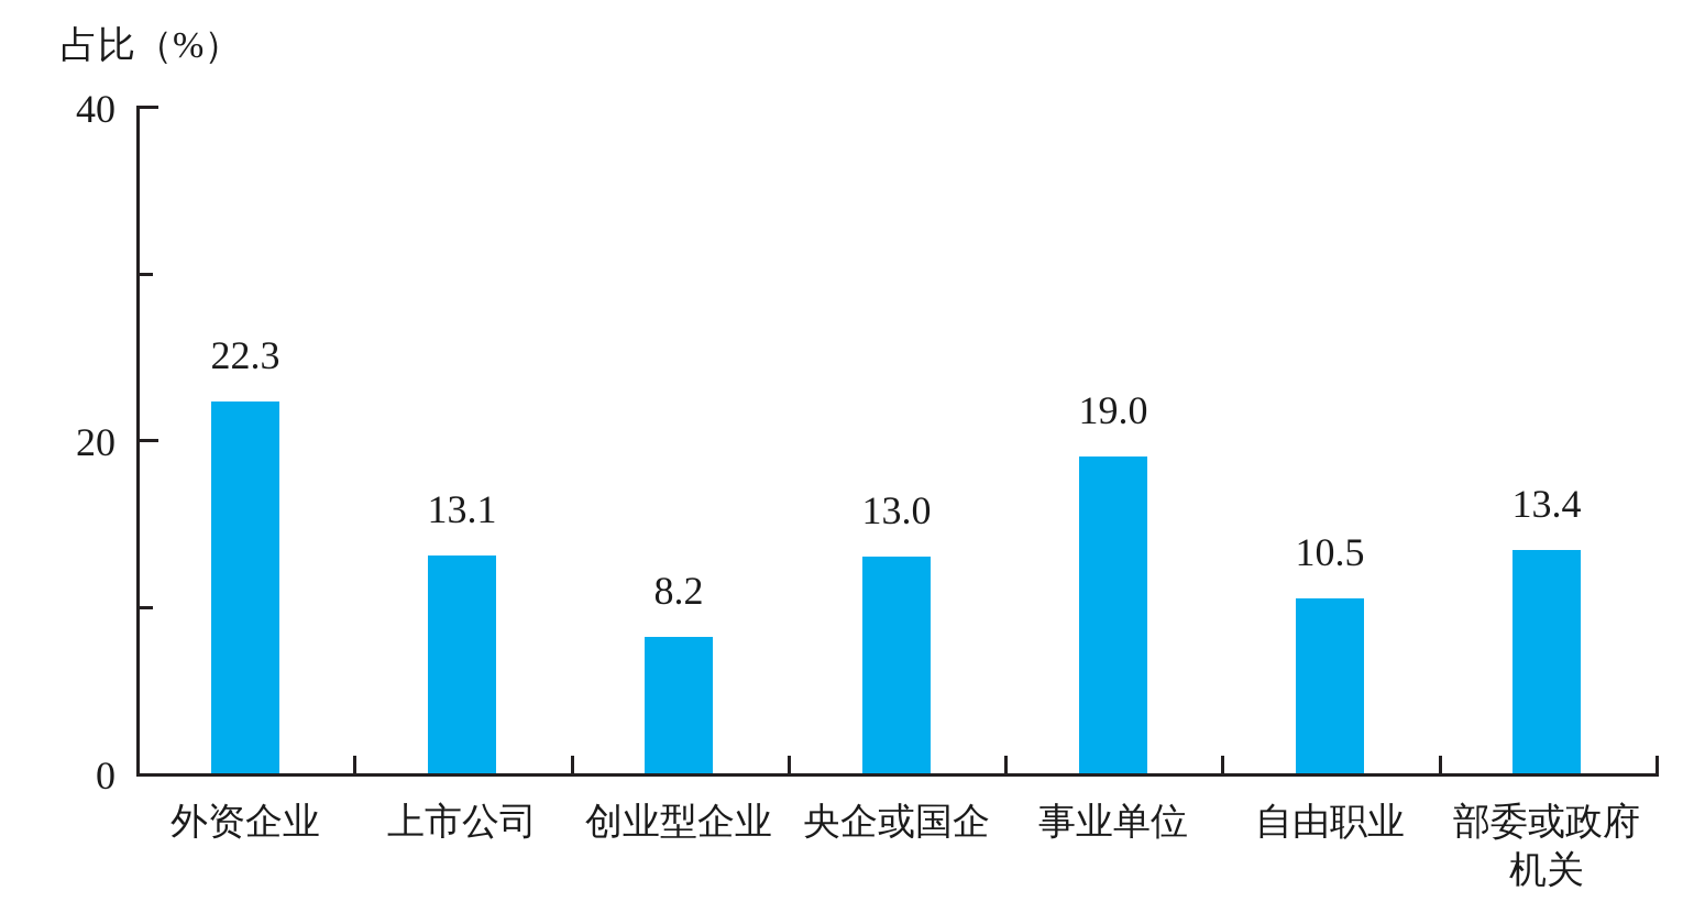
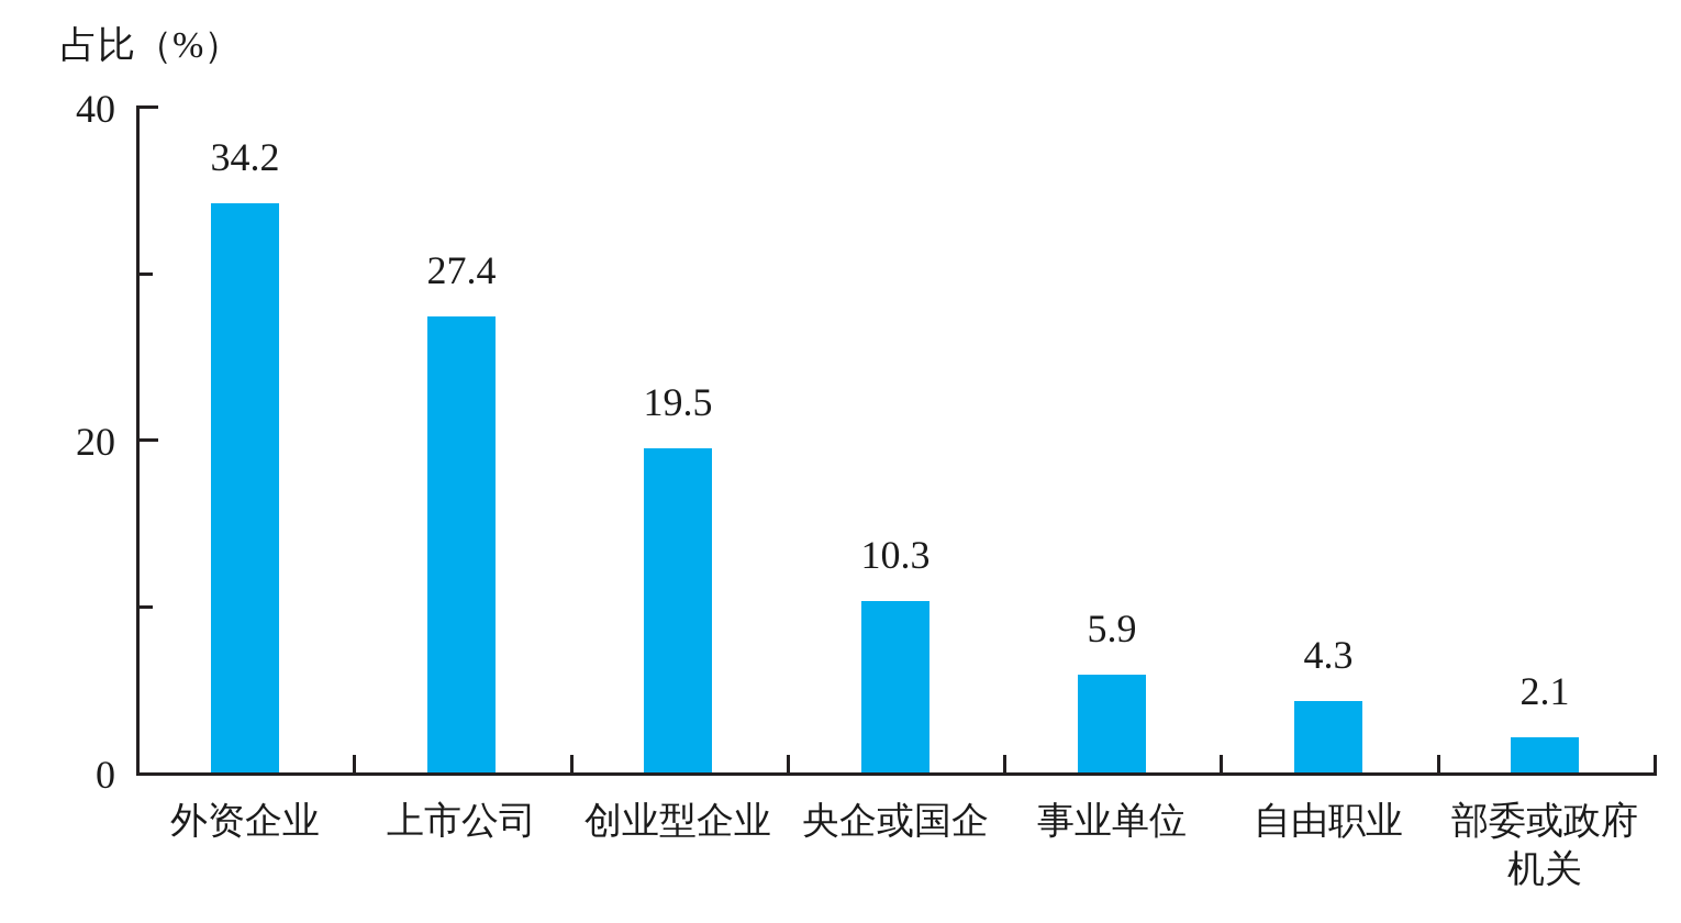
外资企业: 22.3 -> 34.2
上市公司: 13.1 -> 27.4
创业型企业: 8.2 -> 19.5
央企或国企: 13.0 -> 10.3
事业单位: 19.0 -> 5.9
自由职业: 10.5 -> 4.3
部委或政府机关: 13.4 -> 2.1
